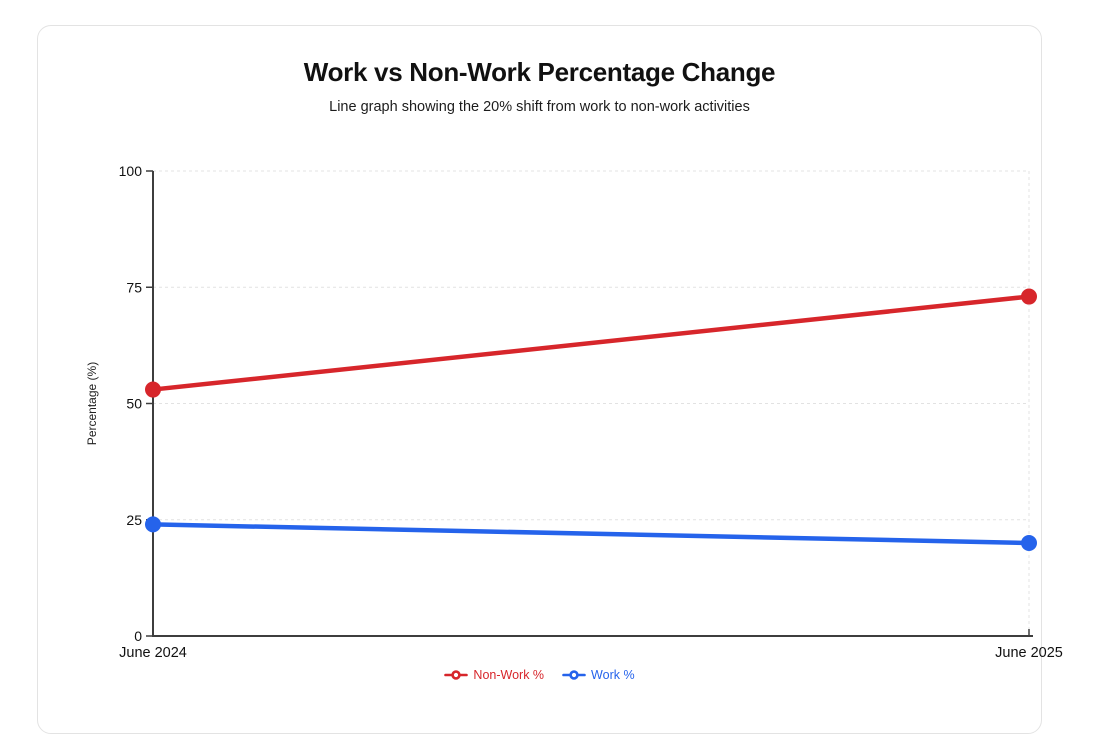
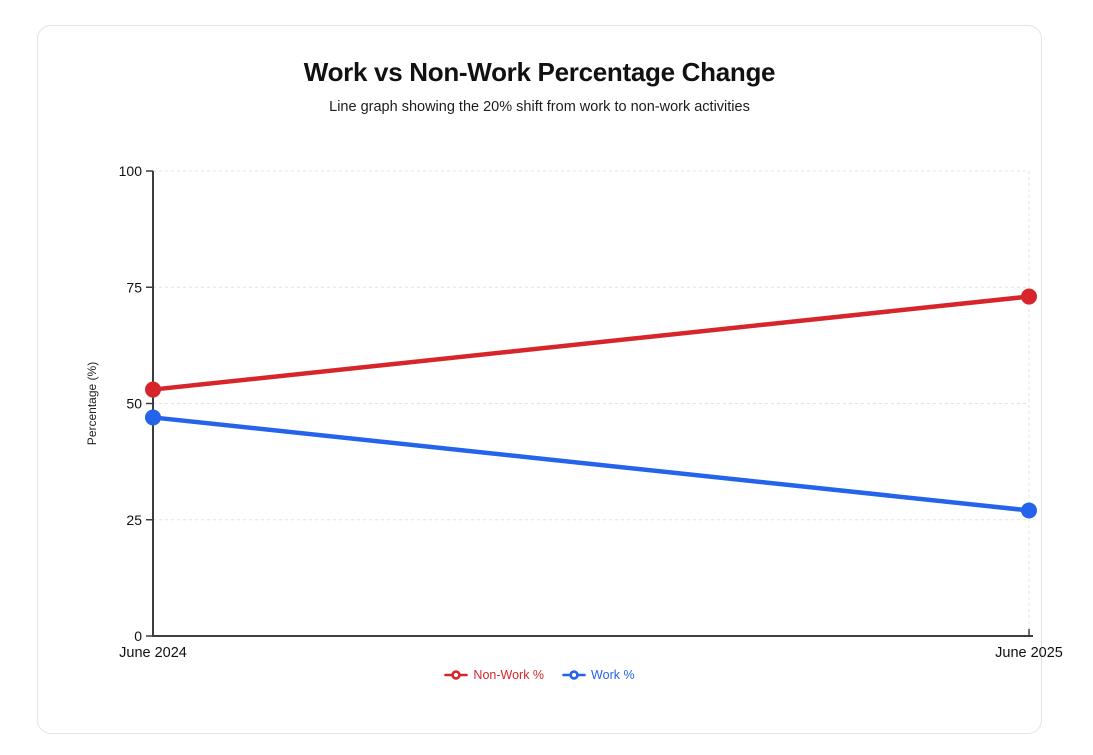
Work %/June 2024: 24 -> 47
Work %/June 2025: 20 -> 27
